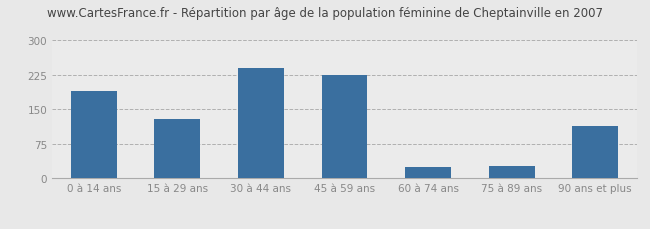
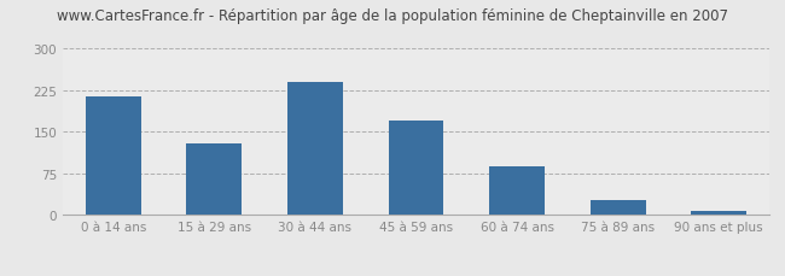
0 à 14 ans: 190 -> 215
45 à 59 ans: 225 -> 170
60 à 74 ans: 25 -> 88
90 ans et plus: 115 -> 7
